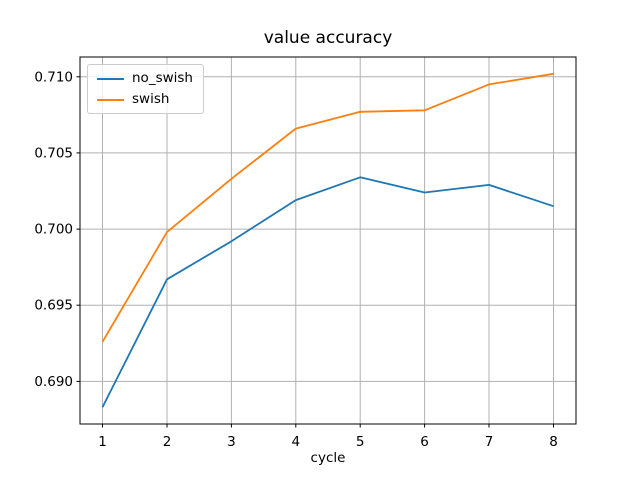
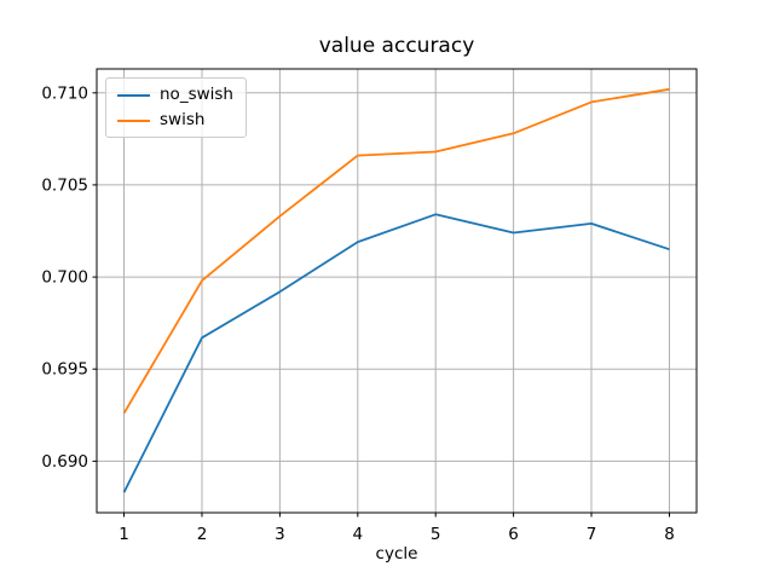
swish/5: 0.7077 -> 0.7068
